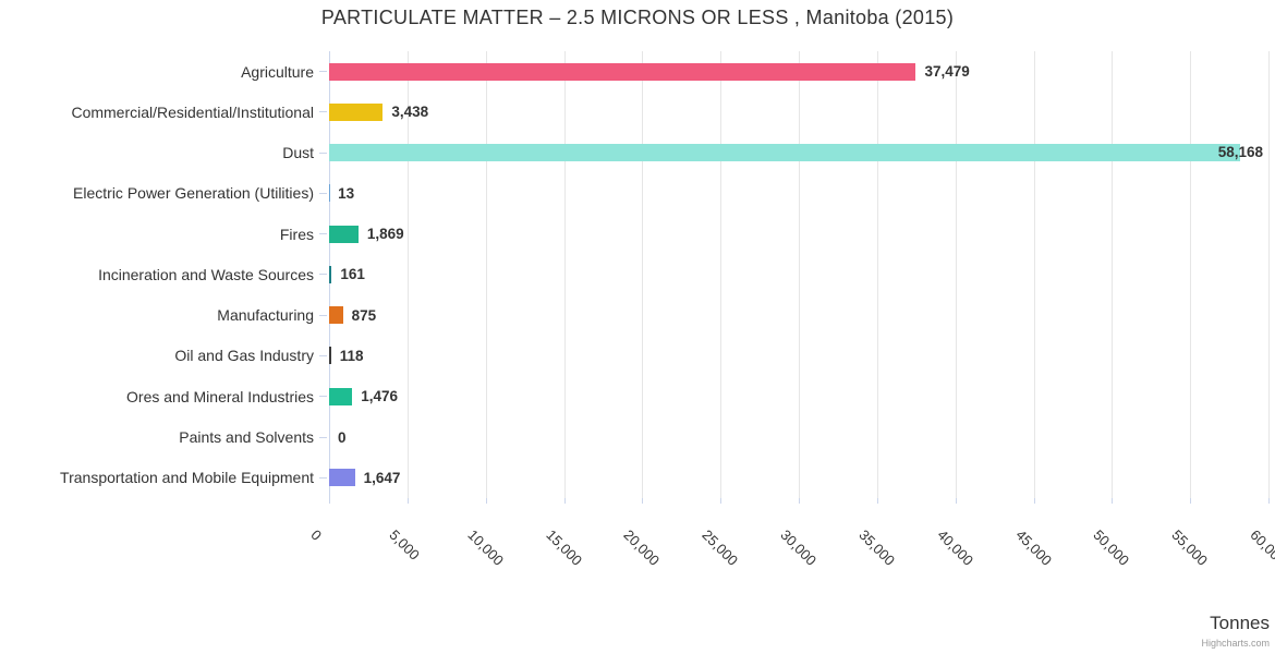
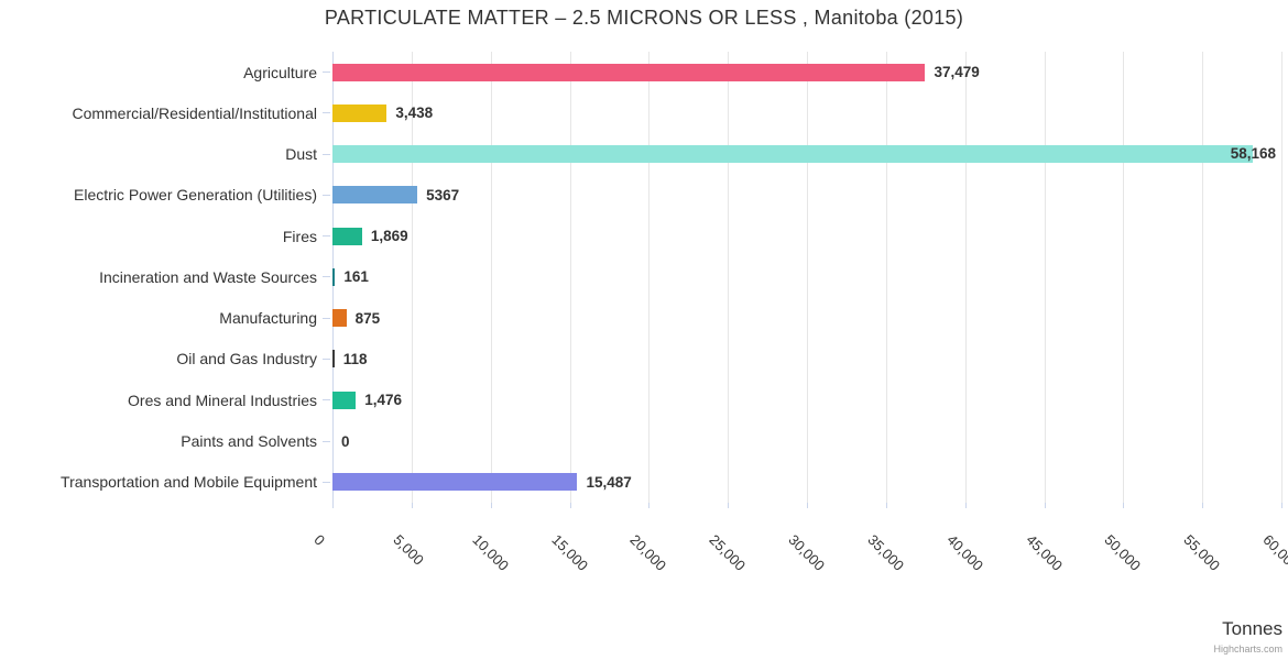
Electric Power Generation (Utilities): 13 -> 5367
Transportation and Mobile Equipment: 1,647 -> 15,487
